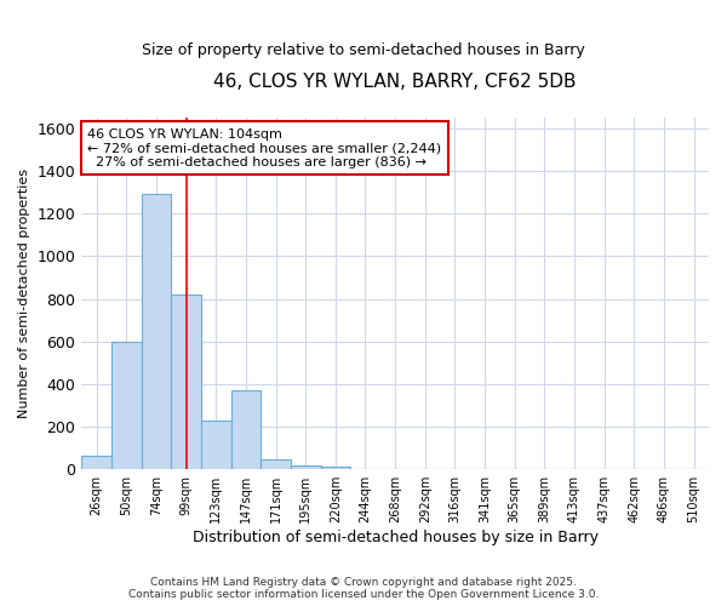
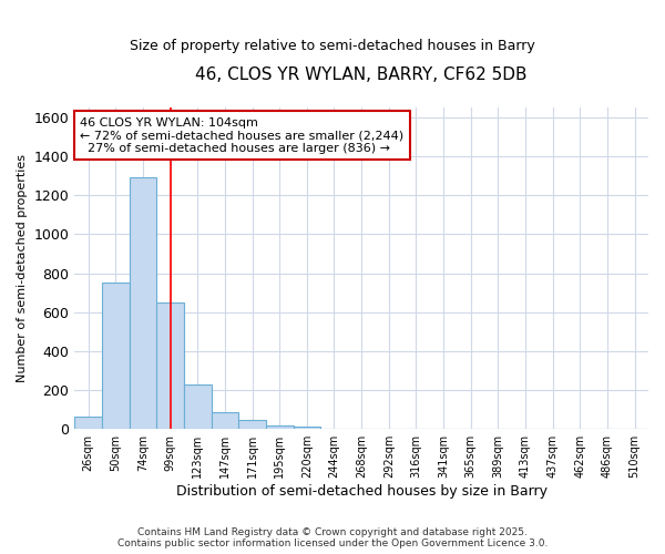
50sqm: 600 -> 750
99sqm: 820 -> 650
147sqm: 370 -> 80
